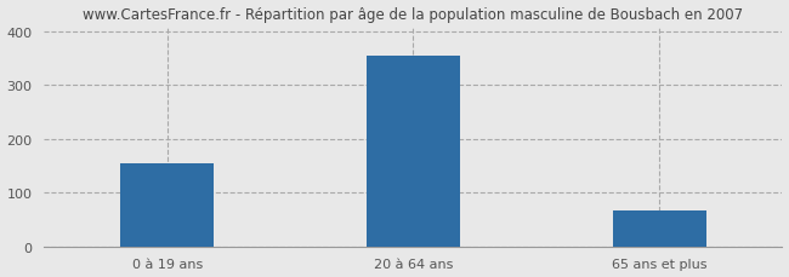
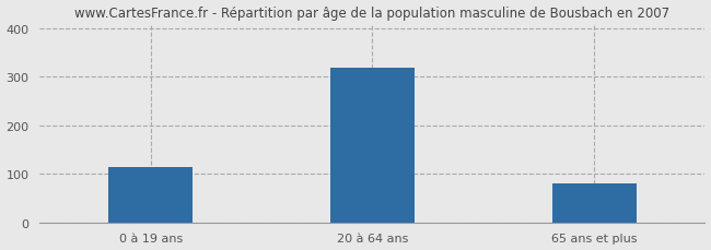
0 à 19 ans: 155 -> 115
20 à 64 ans: 355 -> 320
65 ans et plus: 67 -> 80
